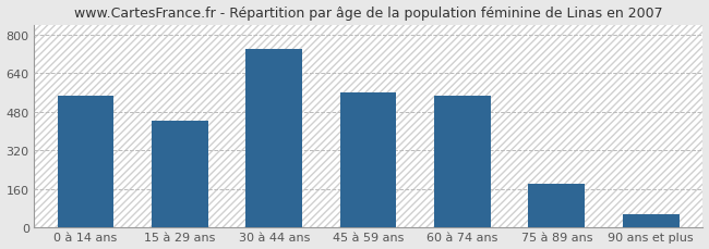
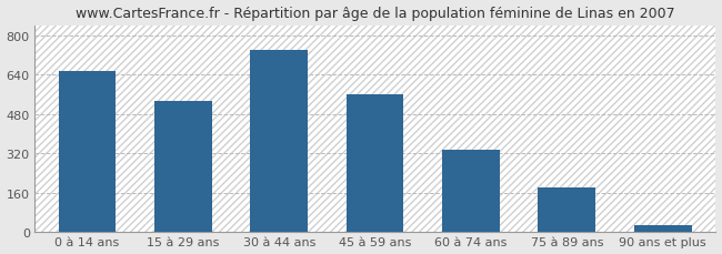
0 à 14 ans: 545 -> 655
15 à 29 ans: 445 -> 535
60 à 74 ans: 545 -> 335
90 ans et plus: 55 -> 30
